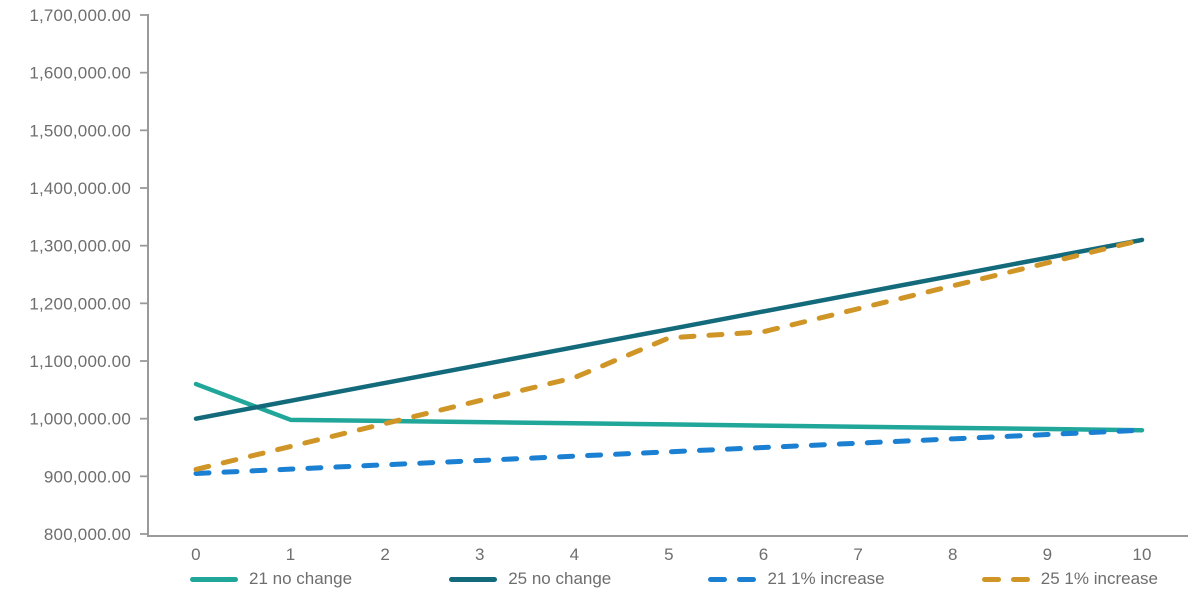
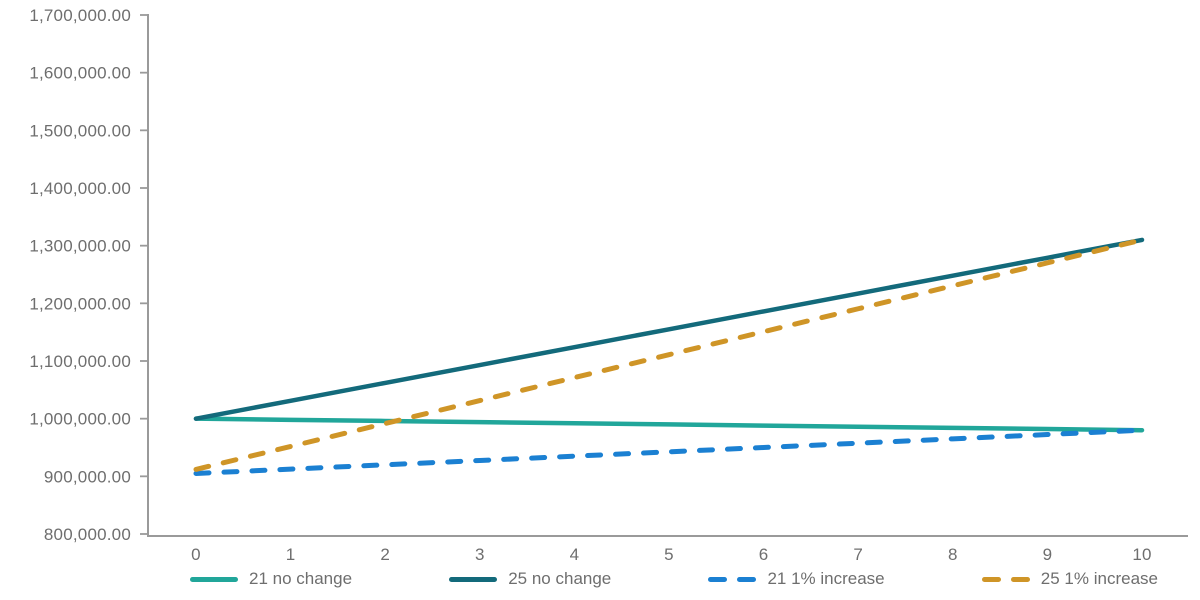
21 no change/0: 1060000 -> 1000000
25 1% increase/5: 1140000 -> 1110000
